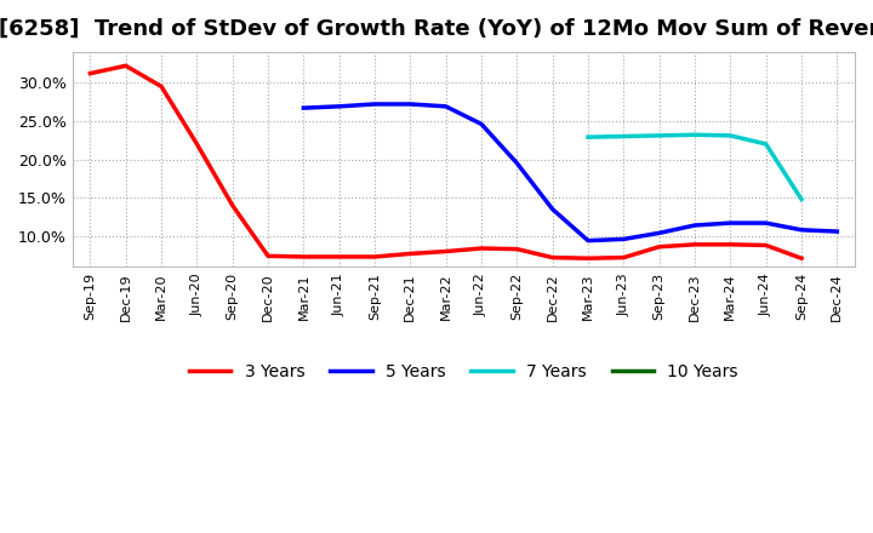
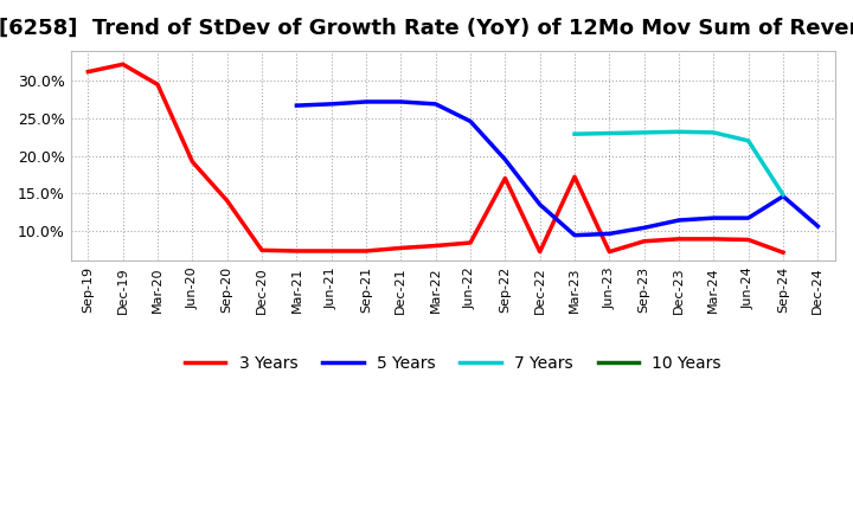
3 Years/Jun-20: 22.0% -> 19.2%
3 Years/Sep-22: 8.3% -> 17.0%
3 Years/Mar-23: 7.1% -> 17.2%
5 Years/Sep-24: 10.8% -> 14.6%
